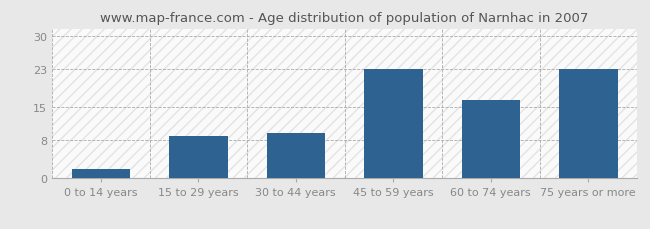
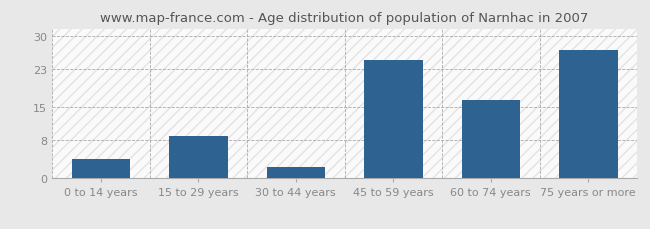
0 to 14 years: 2.0 -> 4.0
30 to 44 years: 9.5 -> 2.5
45 to 59 years: 23.0 -> 25.0
75 years or more: 23.0 -> 27.0
